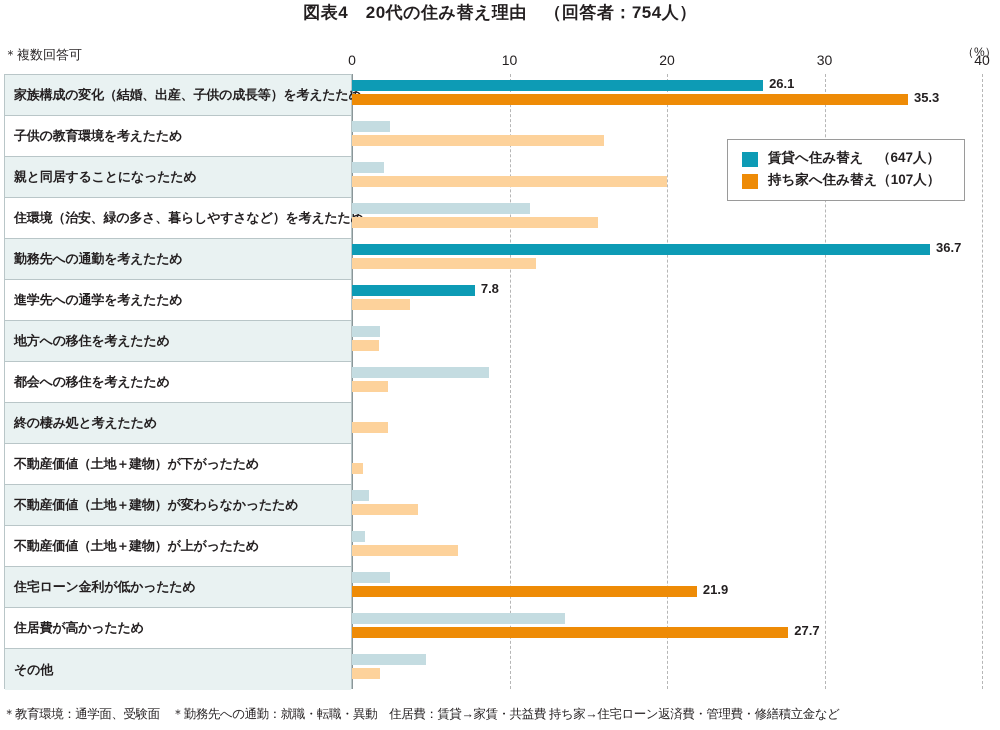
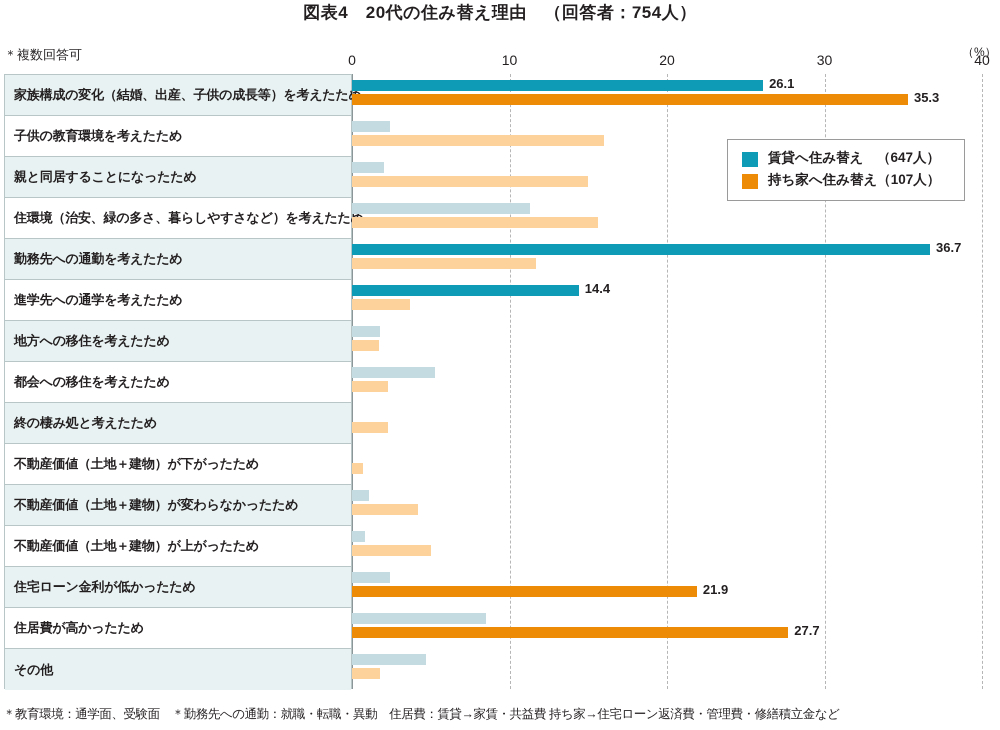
持ち家へ住み替え（107人）/親と同居することになったため: 20.0 -> 15.0
賃貸へ住み替え （647人）/進学先への通学を考えたため: 7.8 -> 14.4
賃貸へ住み替え （647人）/都会への移住を考えたため: 8.7 -> 5.3
持ち家へ住み替え（107人）/不動産価値（土地＋建物）が上がったため: 6.7 -> 5.0
賃貸へ住み替え （647人）/住居費が高かったため: 13.5 -> 8.5
